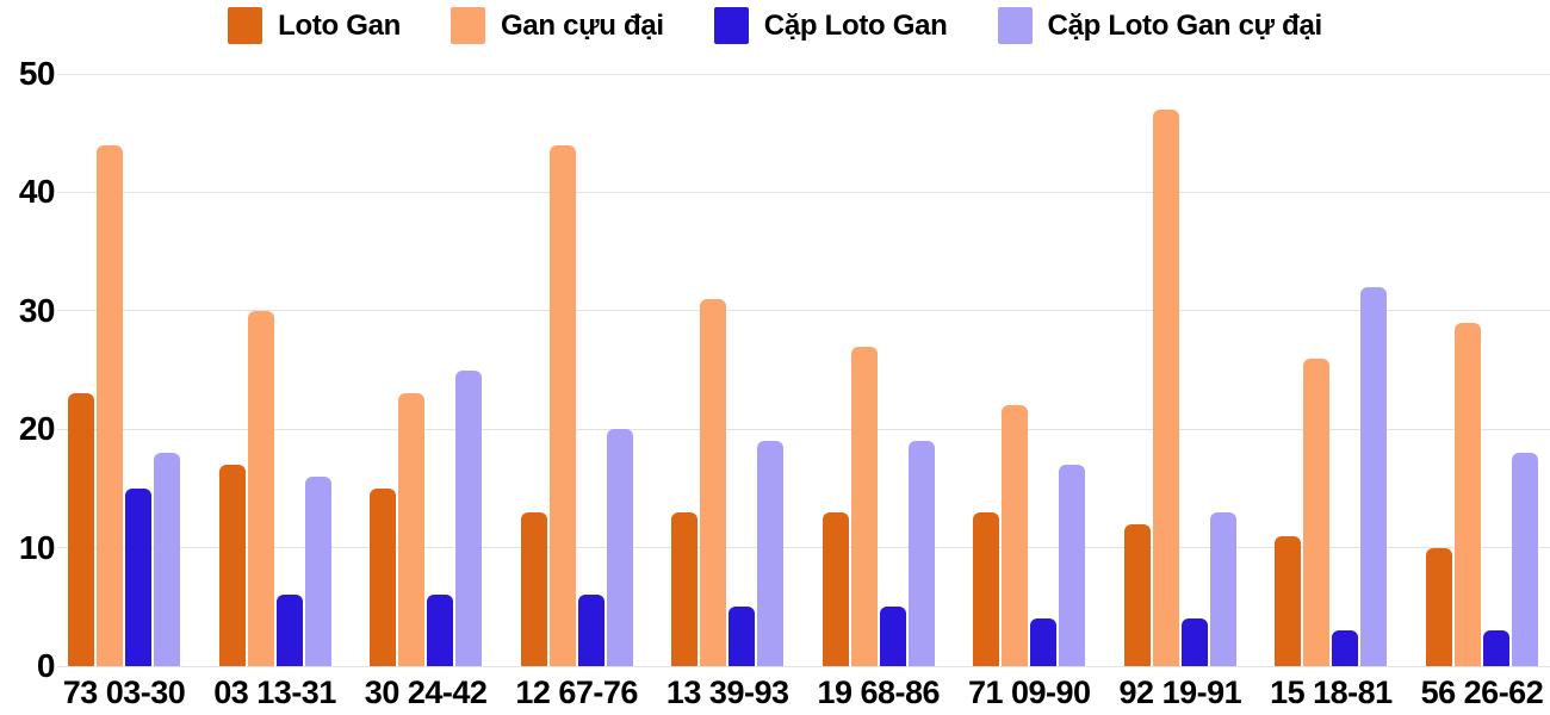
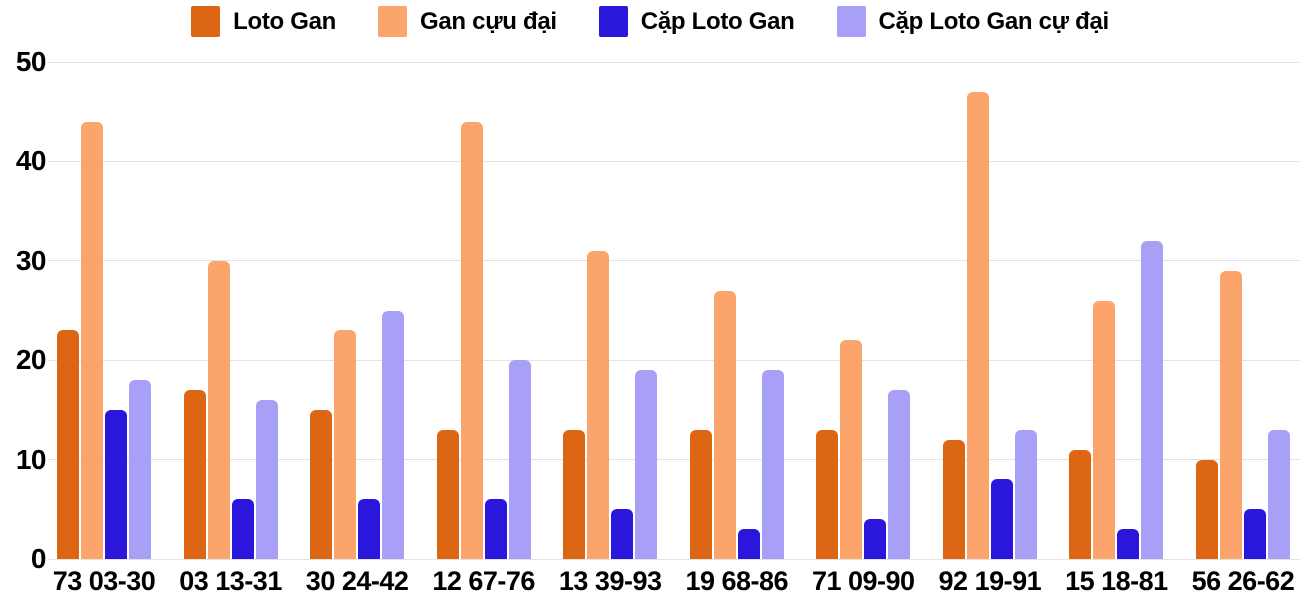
Cặp Loto Gan/19 68-86: 5 -> 3
Cặp Loto Gan/92 19-91: 4 -> 8
Cặp Loto Gan/56 26-62: 3 -> 5
Cặp Loto Gan cự đại/56 26-62: 18 -> 13
